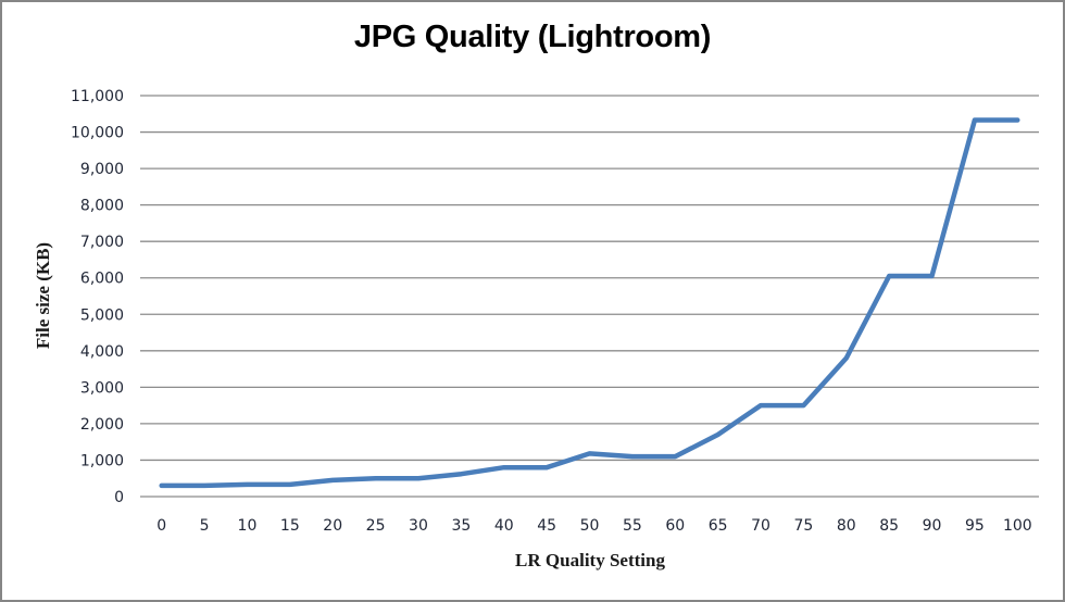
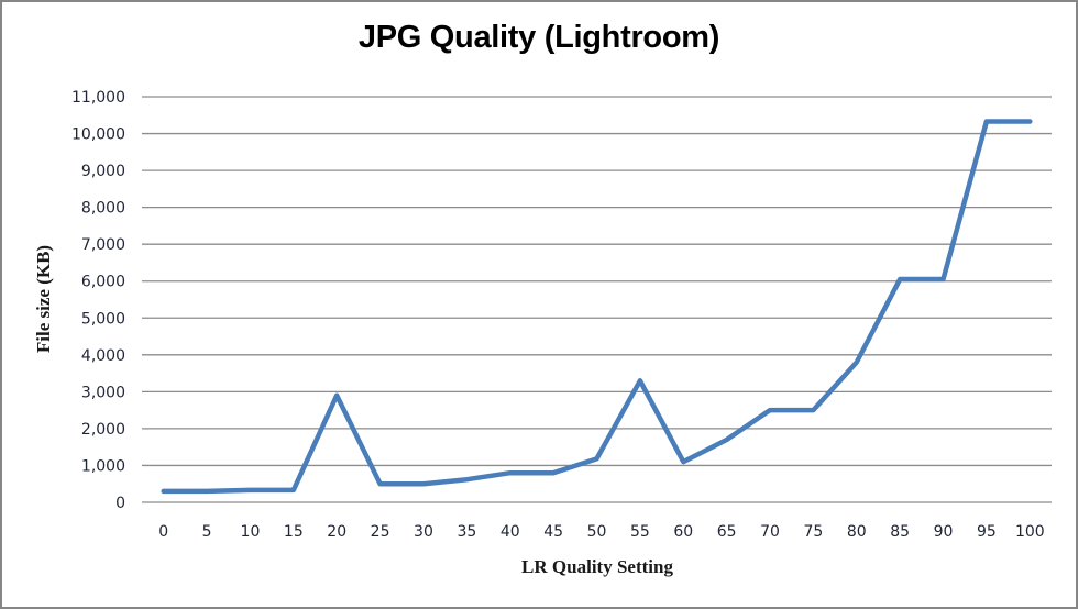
20: 400 -> 2900
55: 1100 -> 3300
